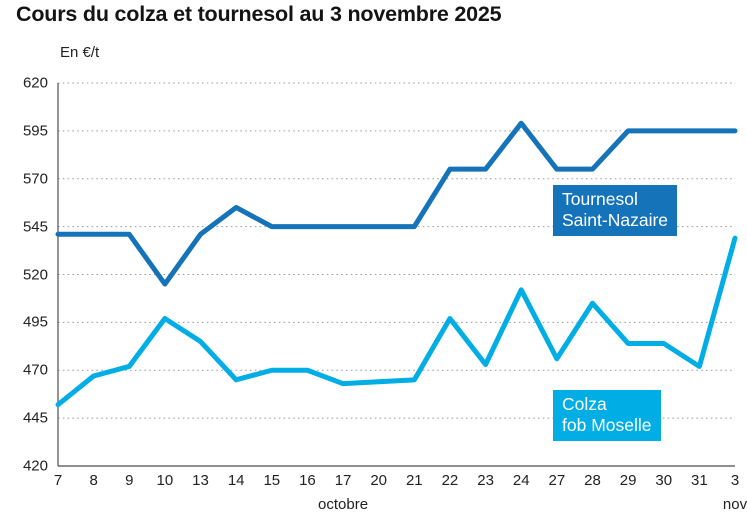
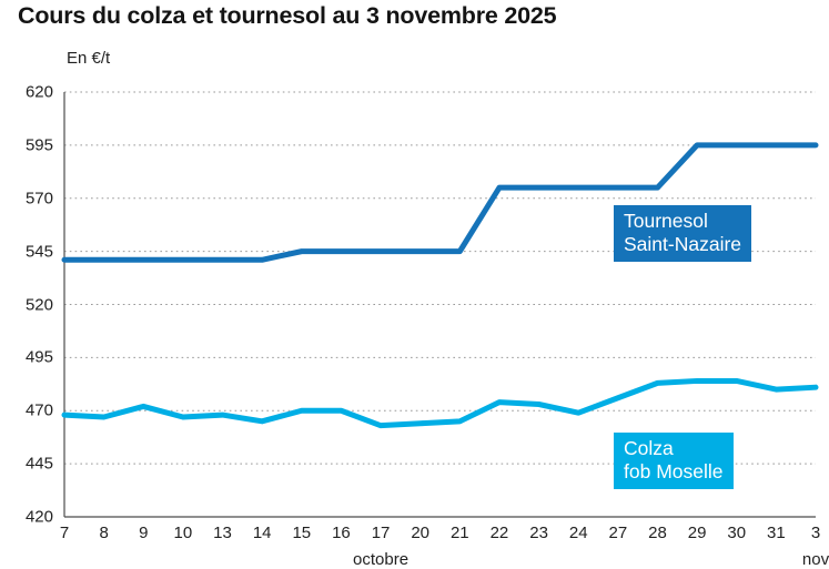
Colza fob Moselle/7: 452 -> 468
Tournesol Saint-Nazaire/10: 515 -> 541
Colza fob Moselle/10: 497 -> 467
Colza fob Moselle/13: 485 -> 468
Tournesol Saint-Nazaire/14: 555 -> 541
Colza fob Moselle/22: 497 -> 474
Tournesol Saint-Nazaire/24: 599 -> 575
Colza fob Moselle/24: 512 -> 469
Colza fob Moselle/28: 505 -> 483
Colza fob Moselle/31: 472 -> 480
Colza fob Moselle/3: 539 -> 481
